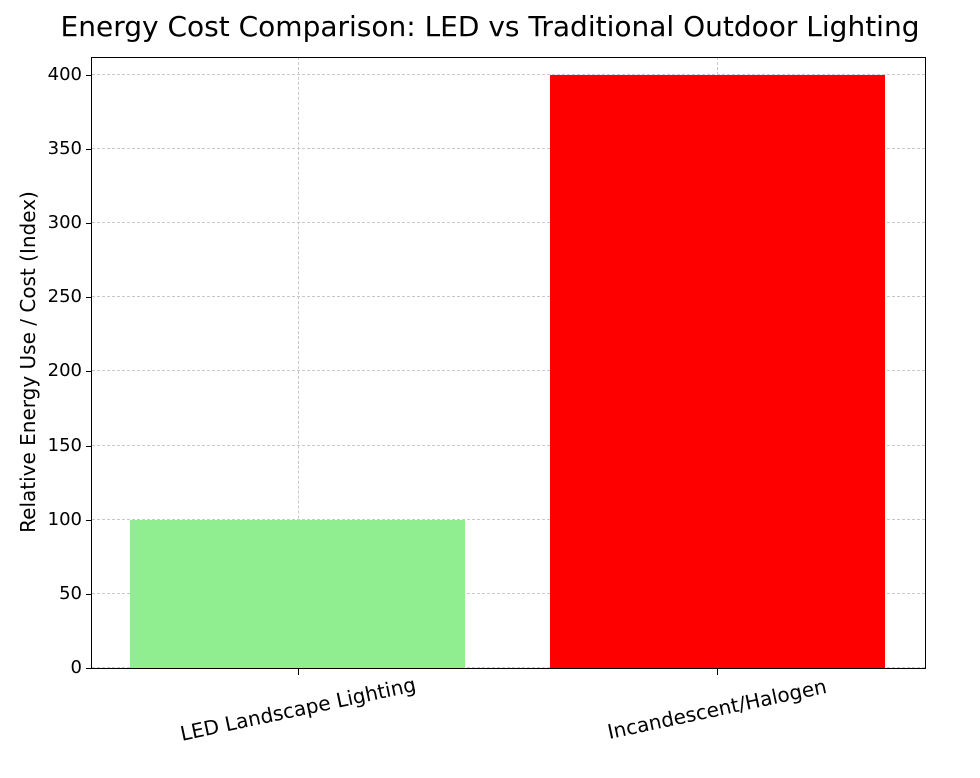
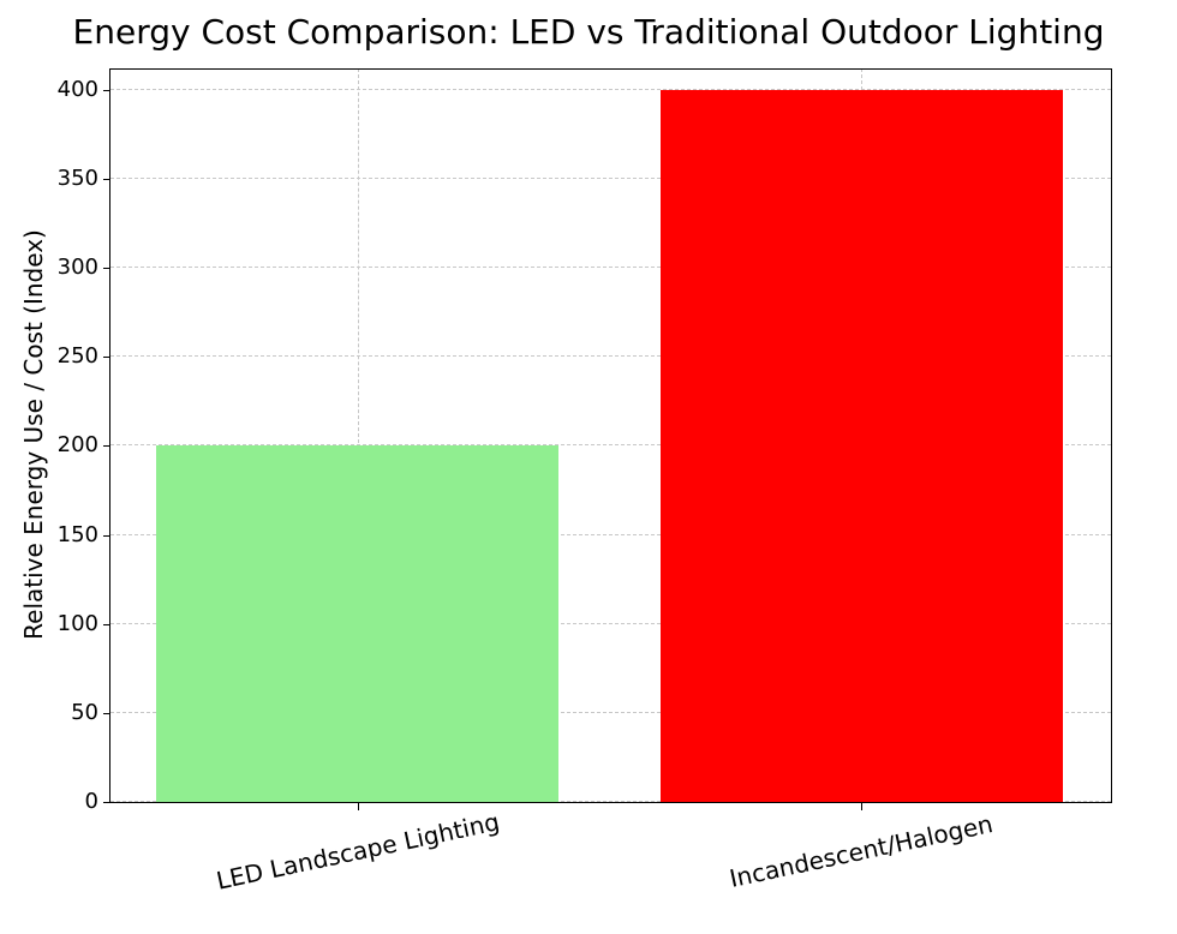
LED Landscape Lighting: 100 -> 200
